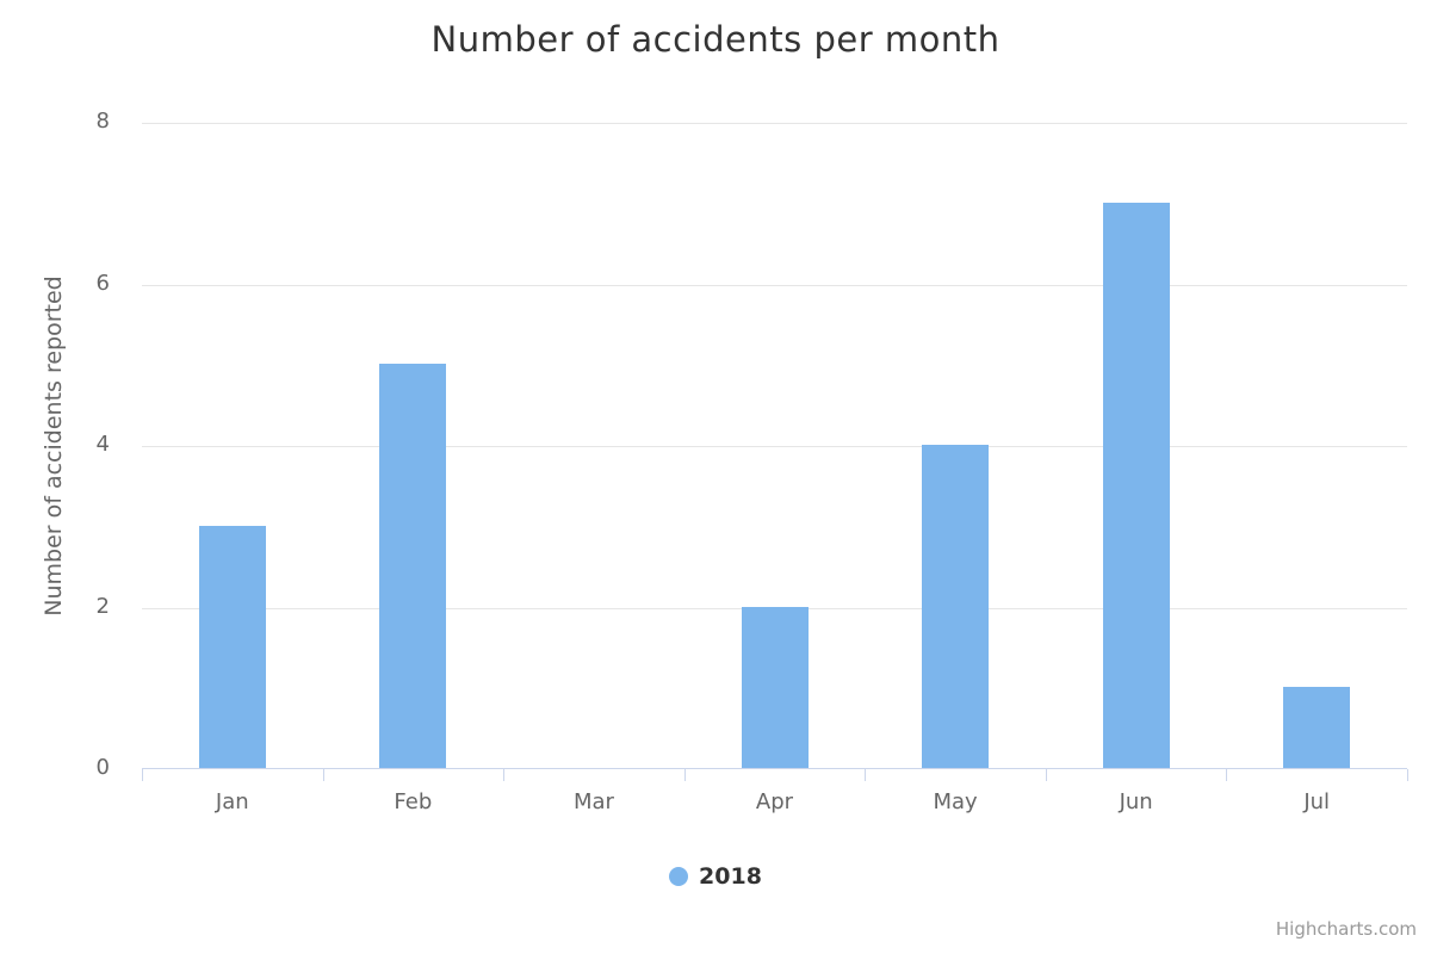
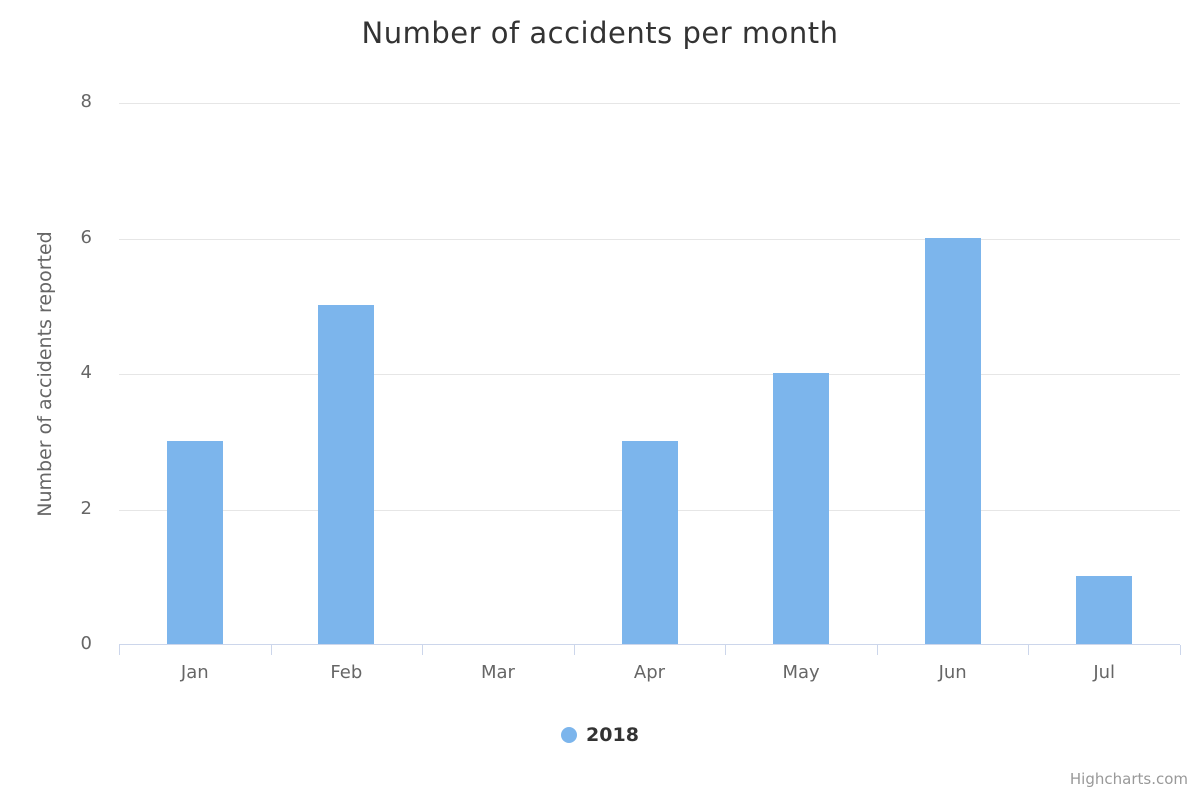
Apr: 2 -> 3
Jun: 7 -> 6
